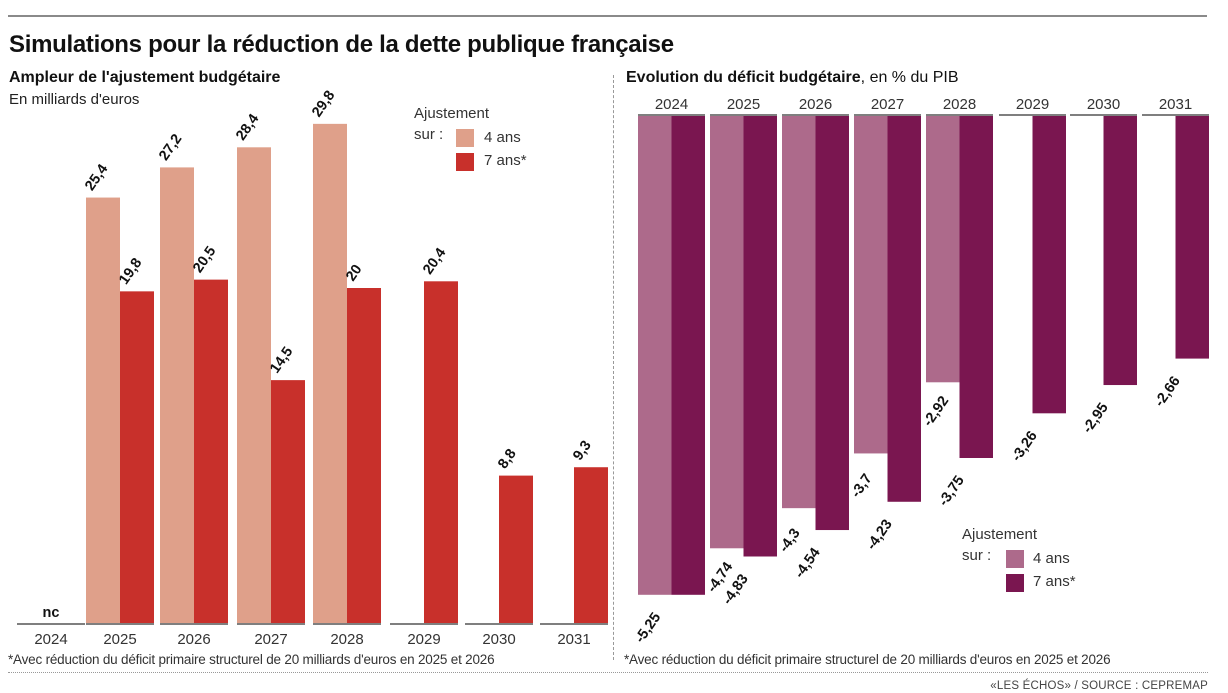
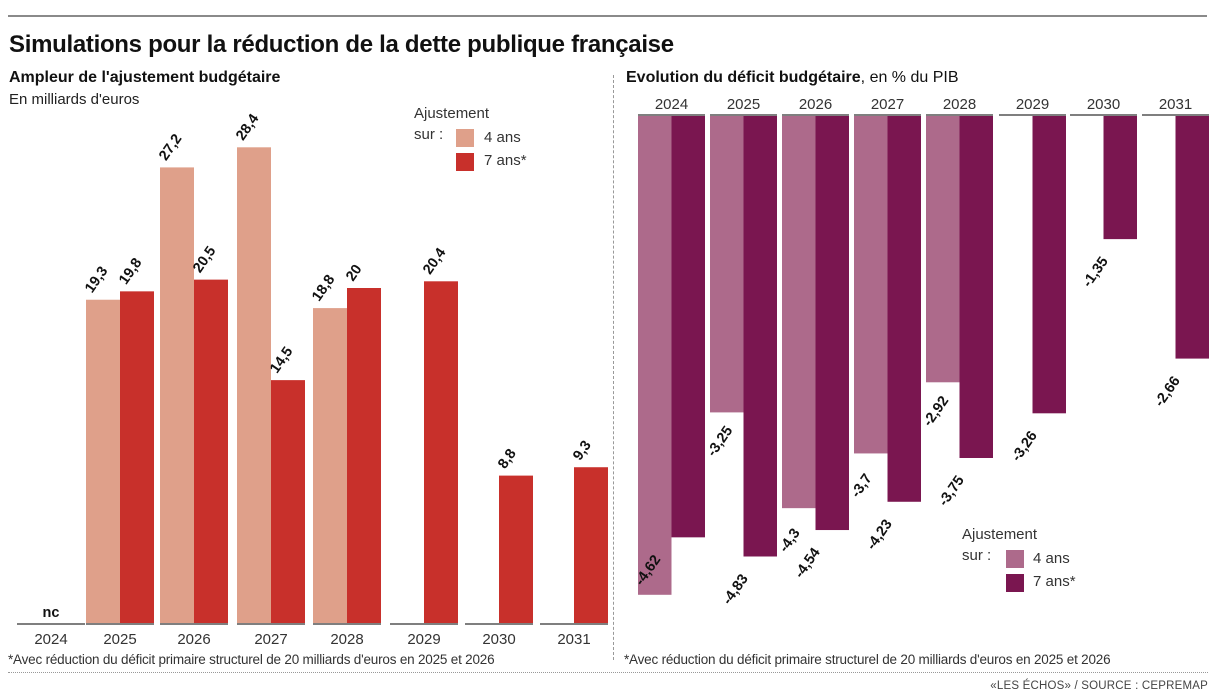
Ampleur de l'ajustement budgétaire/4 ans/2025: 25,4 -> 19,3
Ampleur de l'ajustement budgétaire/4 ans/2028: 29,8 -> 18,8
Evolution du déficit budgétaire/7 ans*/2024: -5,25 -> -4,62
Evolution du déficit budgétaire/4 ans/2025: -4,74 -> -3,25
Evolution du déficit budgétaire/7 ans*/2030: -2,95 -> -1,35
